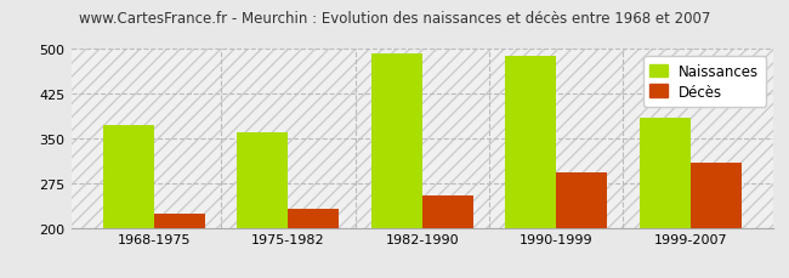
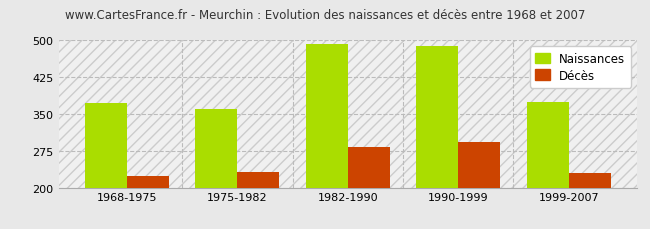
Décès/1982-1990: 255 -> 282
Naissances/1999-2007: 385 -> 374
Décès/1999-2007: 310 -> 230
